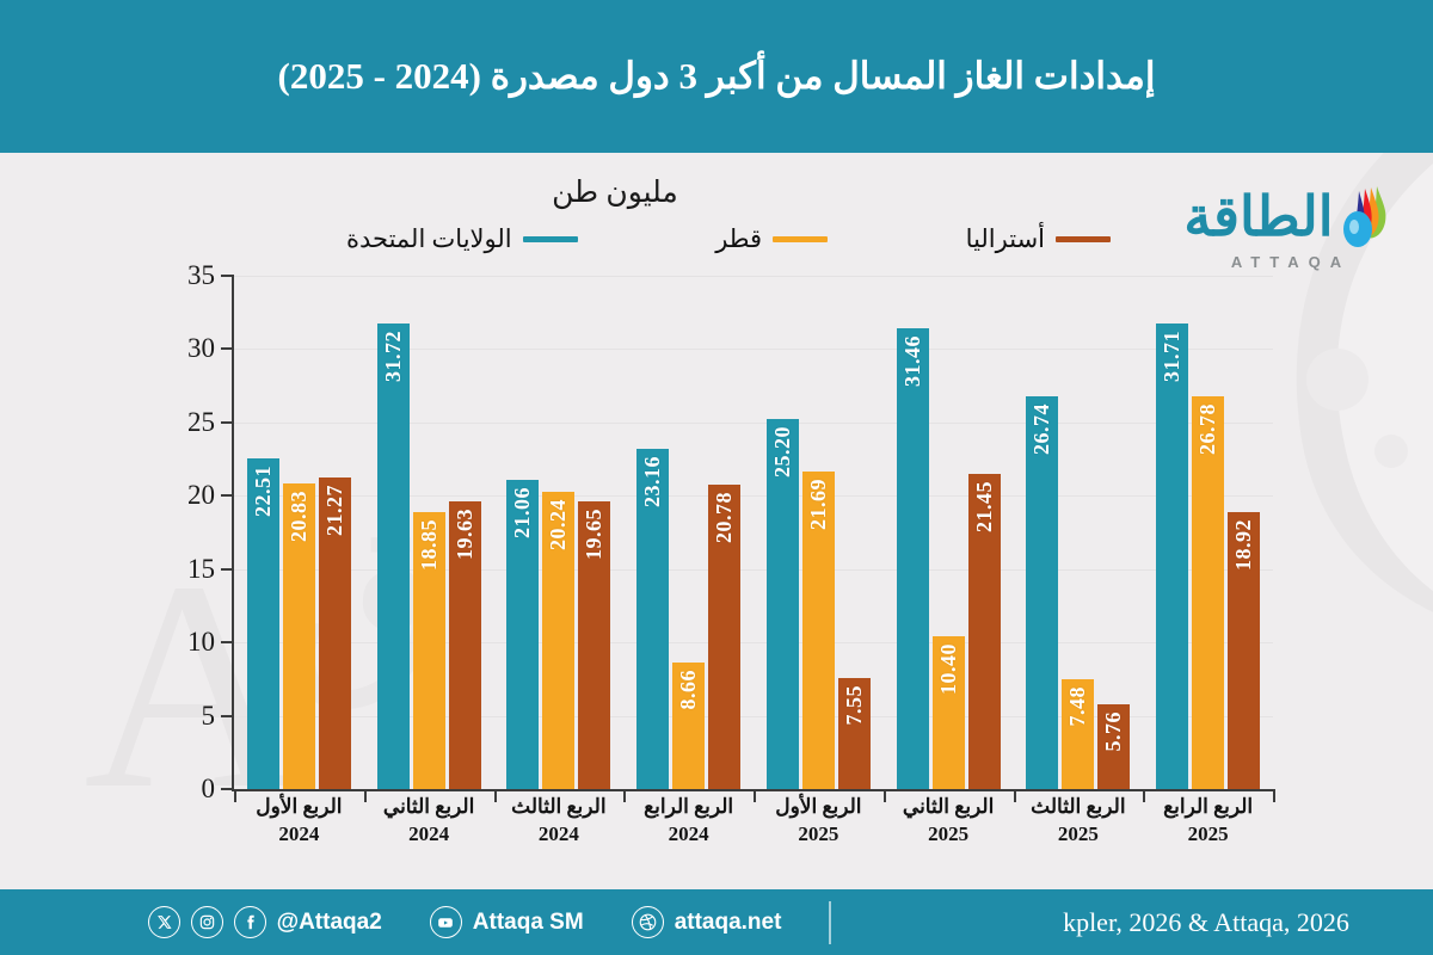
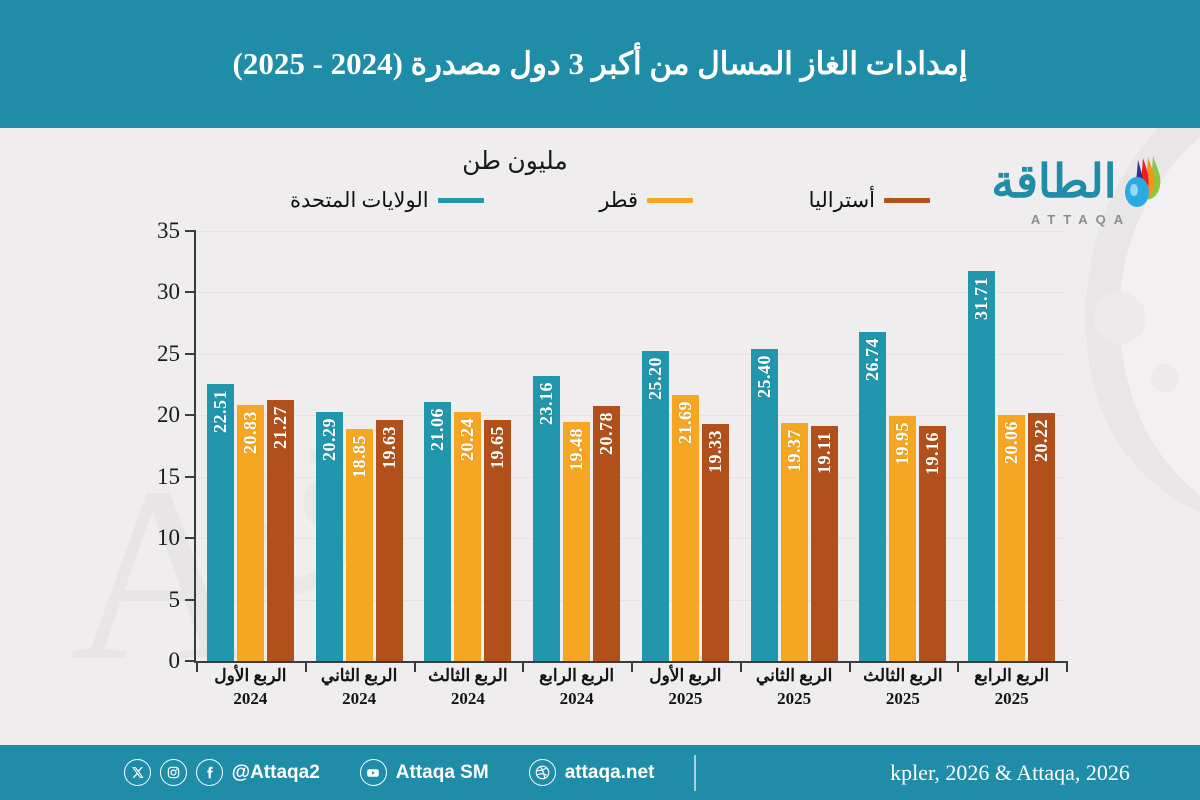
الولايات المتحدة/الربع الثاني 2024: 31.72 -> 20.29
قطر/الربع الرابع 2024: 8.66 -> 19.48
أستراليا/الربع الأول 2025: 7.55 -> 19.33
الولايات المتحدة/الربع الثاني 2025: 31.46 -> 25.40
قطر/الربع الثاني 2025: 10.40 -> 19.37
أستراليا/الربع الثاني 2025: 21.45 -> 19.11
قطر/الربع الثالث 2025: 7.48 -> 19.95
أستراليا/الربع الثالث 2025: 5.76 -> 19.16
قطر/الربع الرابع 2025: 26.78 -> 20.06
أستراليا/الربع الرابع 2025: 18.92 -> 20.22
